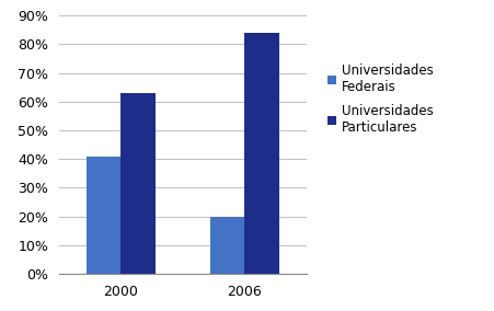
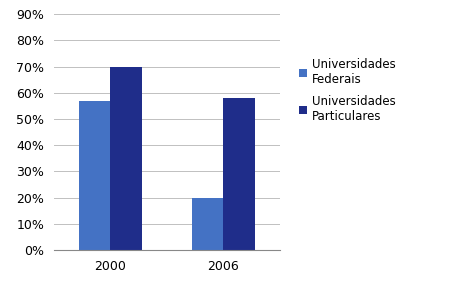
Universidades Federais/2000: 41% -> 57%
Universidades Particulares/2000: 63% -> 70%
Universidades Particulares/2006: 84% -> 58%
